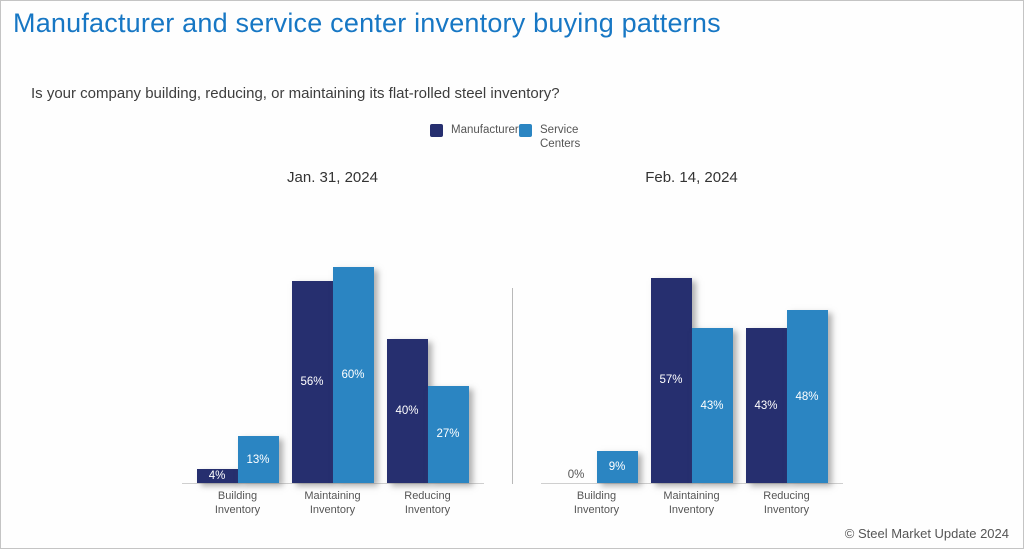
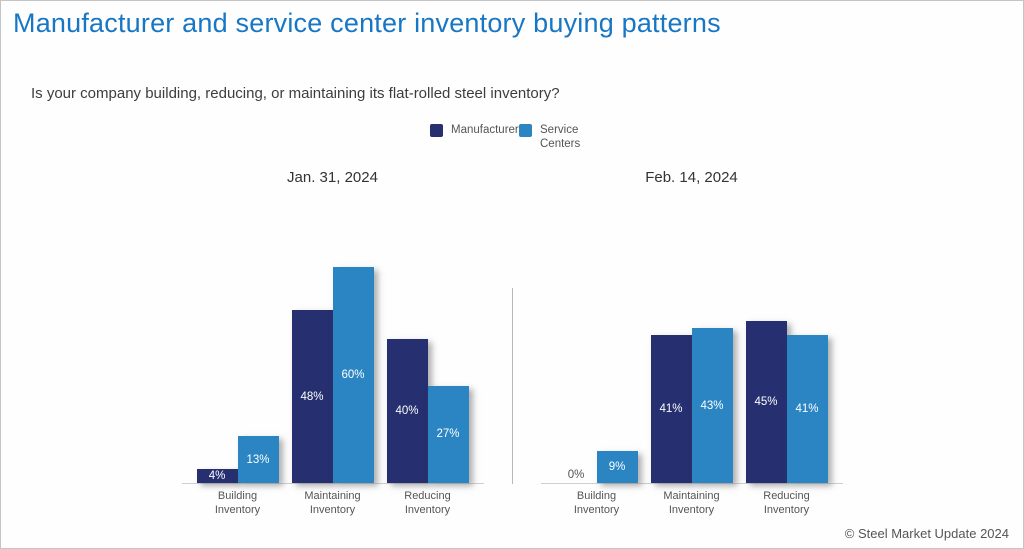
Jan. 31, 2024/Manufacturers/Maintaining Inventory: 56% -> 48%
Feb. 14, 2024/Manufacturers/Maintaining Inventory: 57% -> 41%
Feb. 14, 2024/Manufacturers/Reducing Inventory: 43% -> 45%
Feb. 14, 2024/Service Centers/Reducing Inventory: 48% -> 41%
